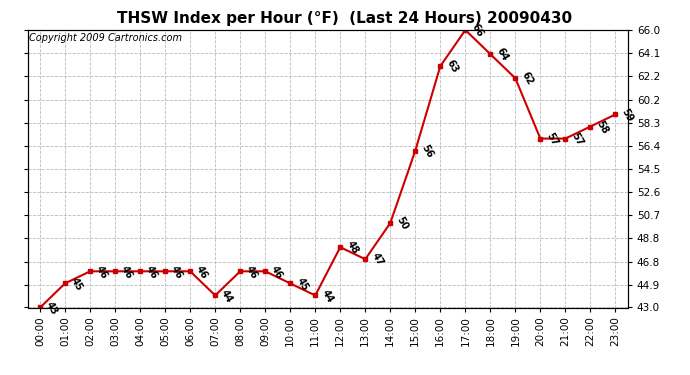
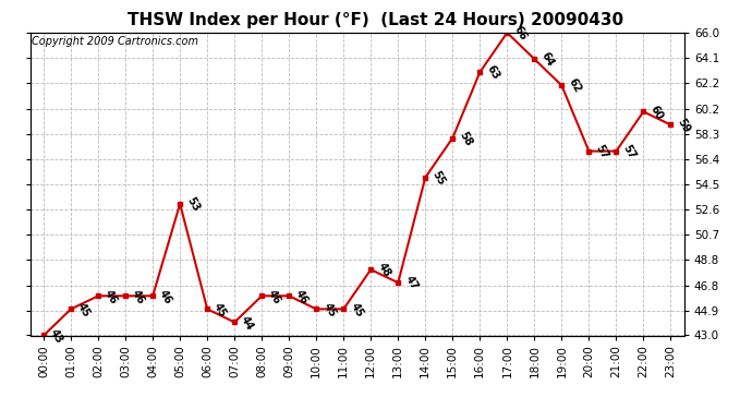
05:00: 46 -> 53
06:00: 46 -> 45
11:00: 44 -> 45
14:00: 50 -> 55
15:00: 56 -> 58
22:00: 58 -> 60
